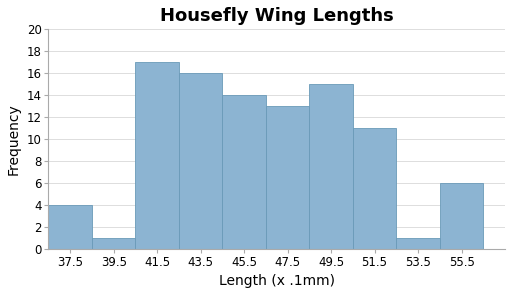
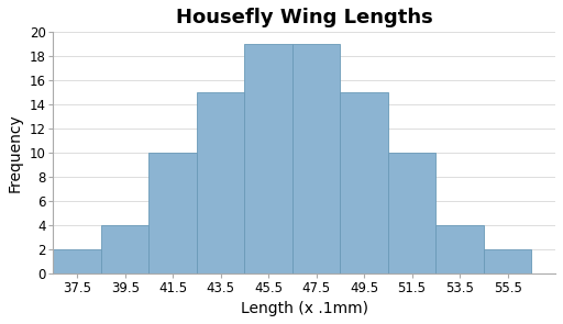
37.5: 4 -> 2
39.5: 1 -> 4
41.5: 17 -> 10
43.5: 16 -> 15
45.5: 14 -> 19
47.5: 13 -> 19
51.5: 11 -> 10
53.5: 1 -> 4
55.5: 6 -> 2
